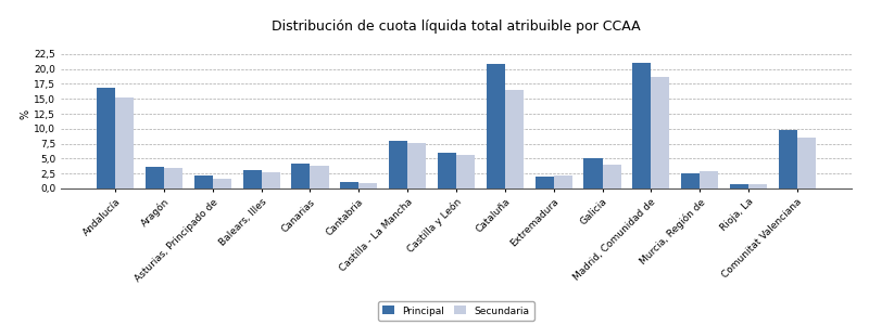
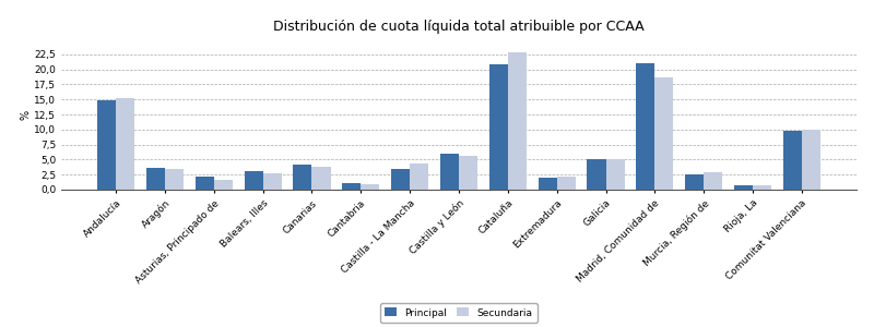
Principal/Andalucía: 16,8 -> 14,8
Principal/Castilla - La Mancha: 8,0 -> 3,4
Secundaria/Castilla - La Mancha: 7,6 -> 4,3
Secundaria/Cataluña: 16,4 -> 22,9
Secundaria/Galicia: 4,0 -> 5,0
Secundaria/Comunitat Valenciana: 8,6 -> 10,0
